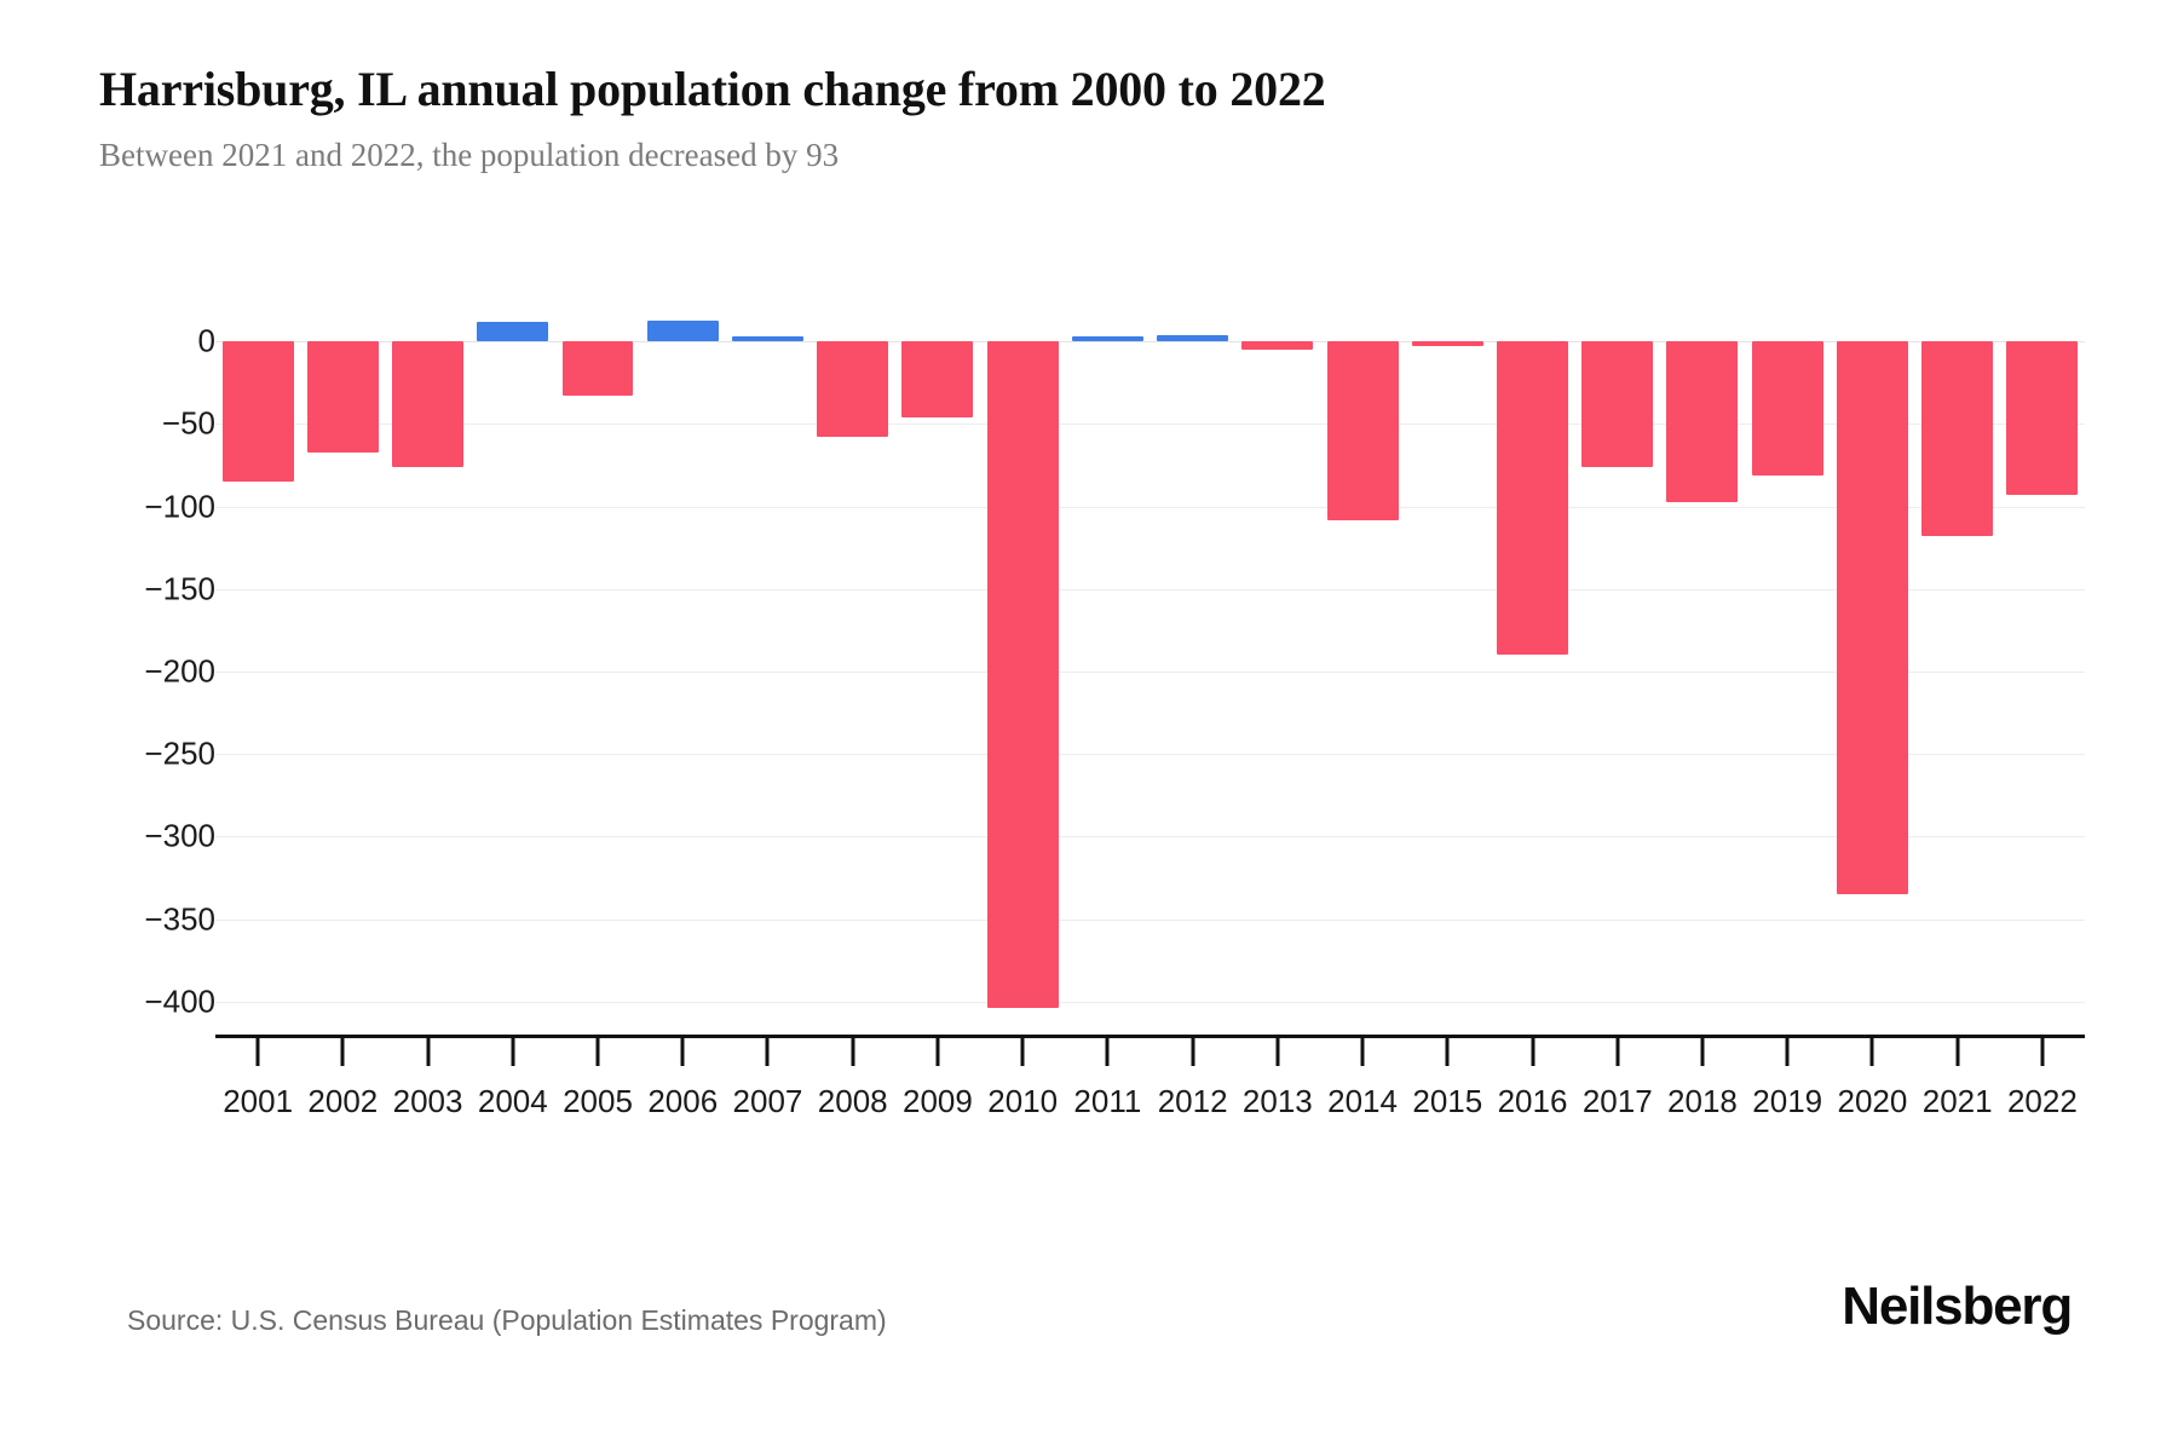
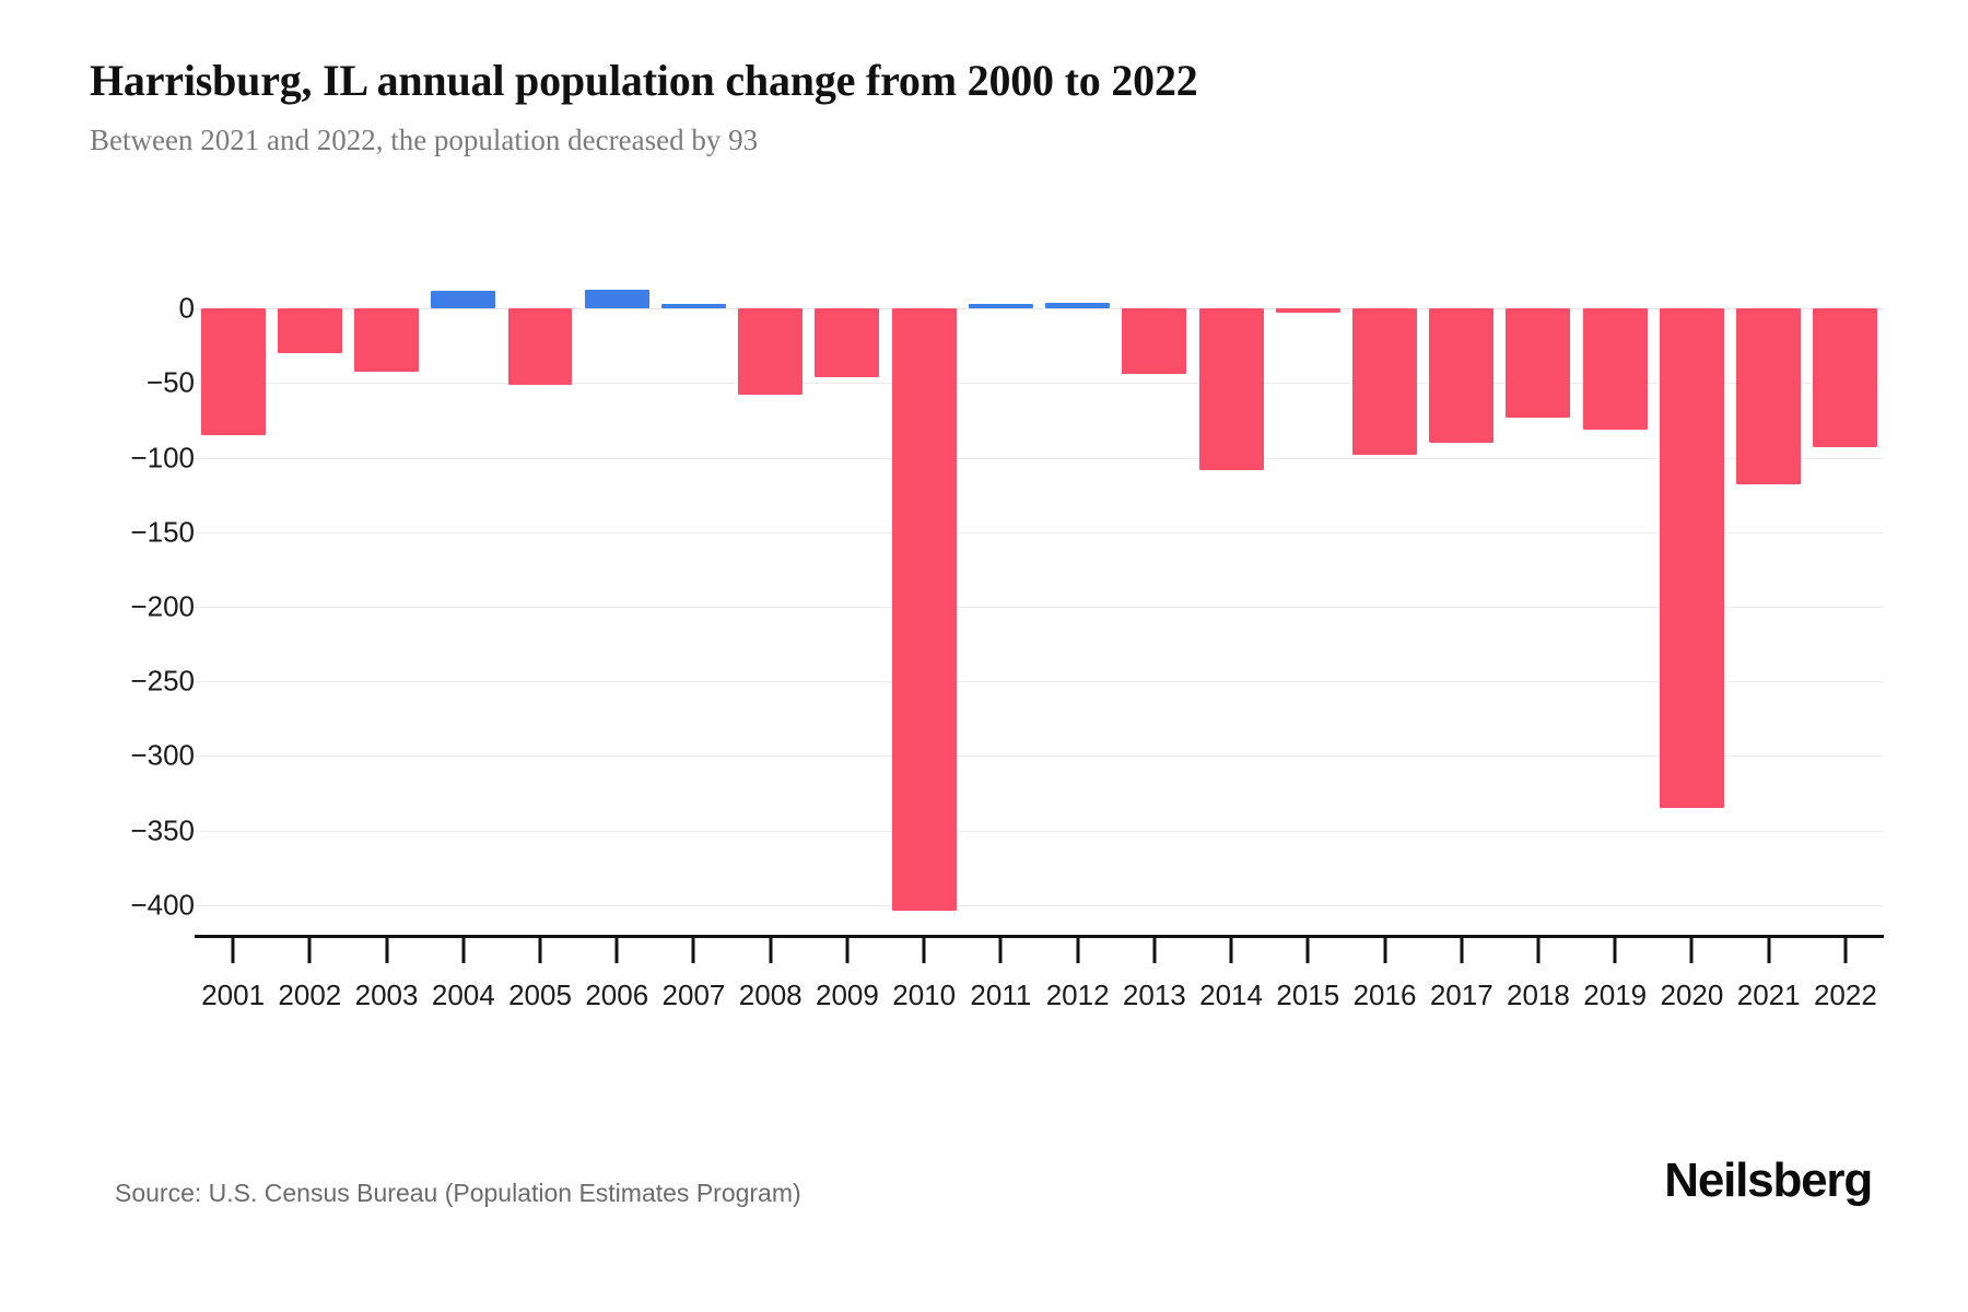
2002: -67 -> -30
2003: -76 -> -42
2005: -33 -> -51
2013: -5 -> -44
2016: -190 -> -98
2017: -76 -> -90
2018: -97 -> -73
